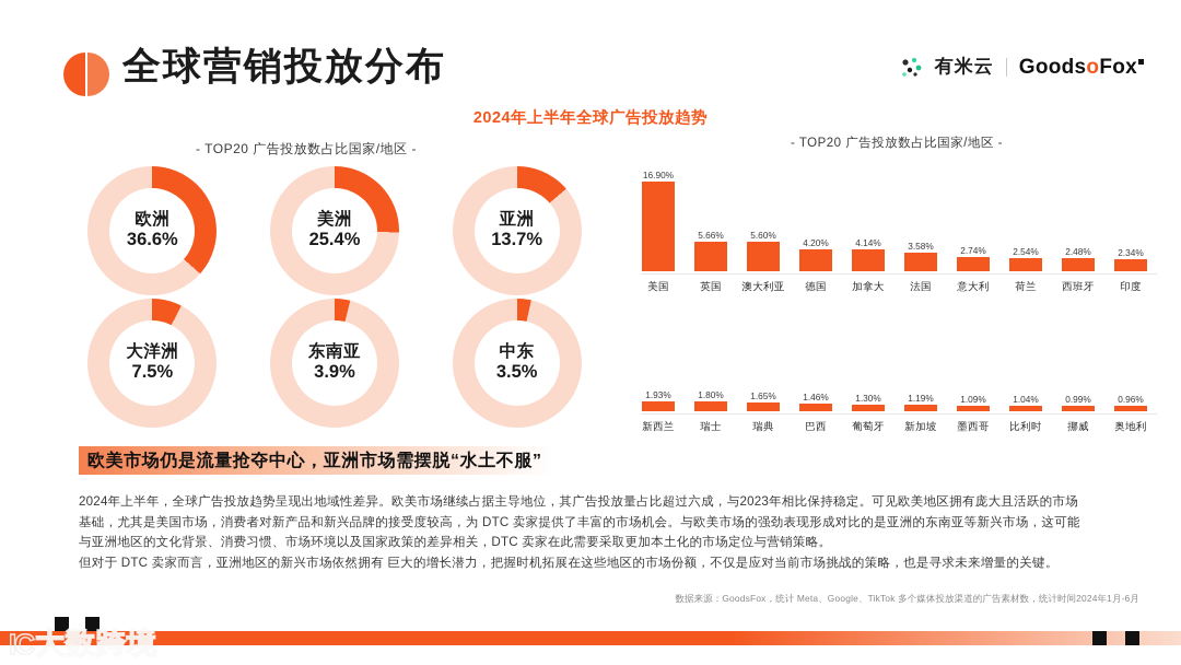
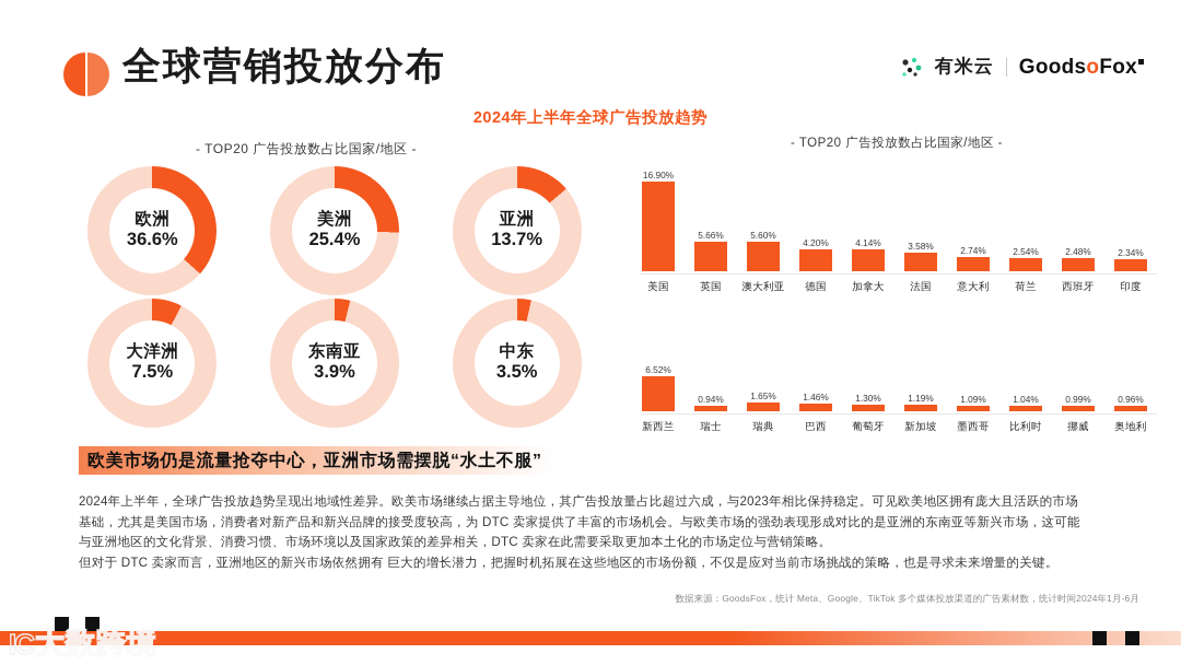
新西兰: 1.93% -> 6.52%
瑞士: 1.80% -> 0.94%
